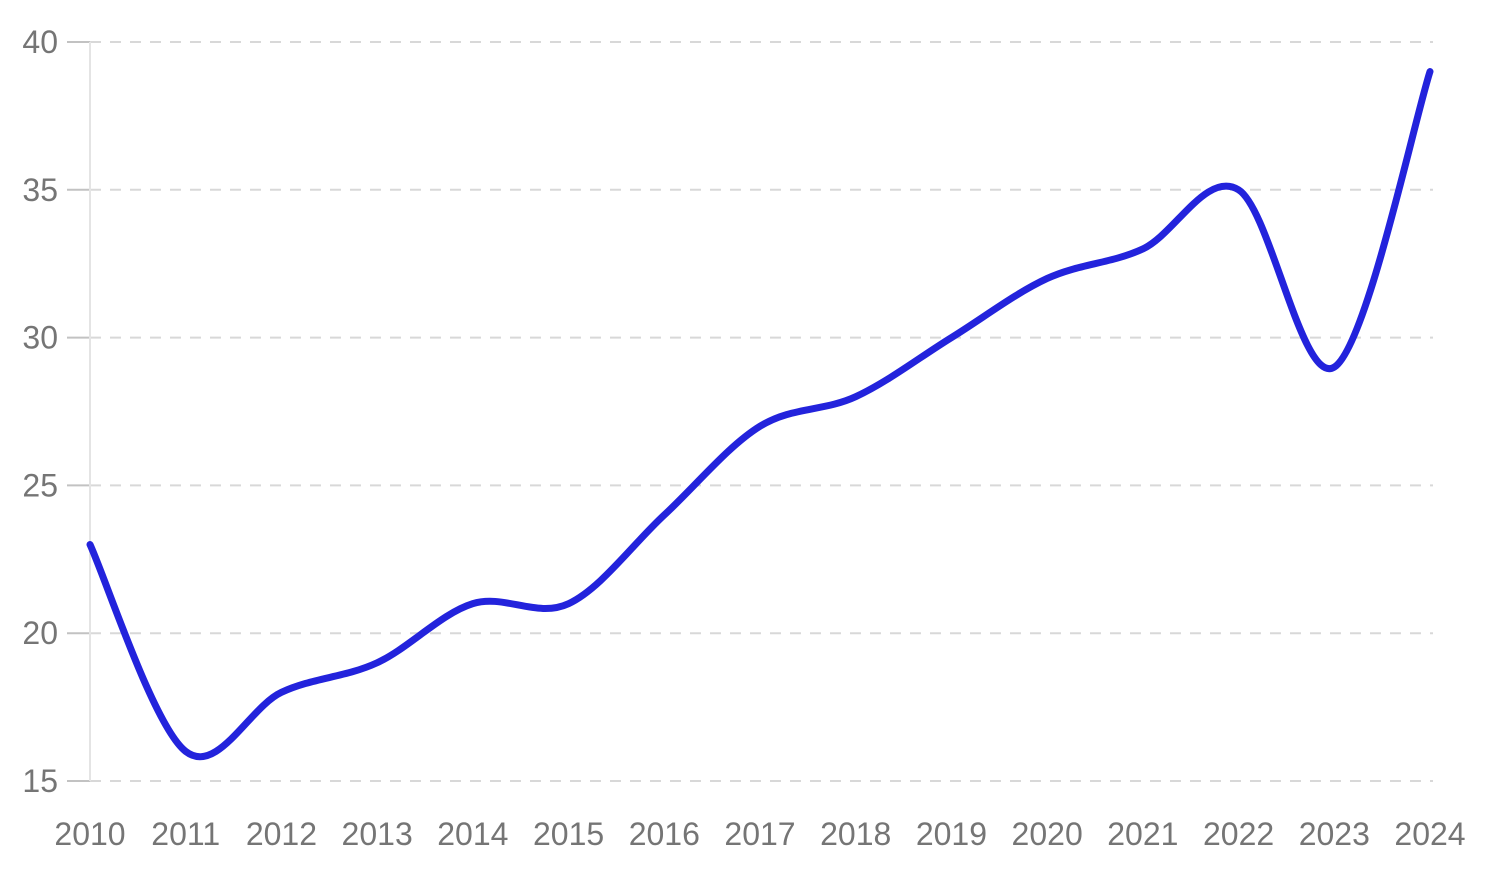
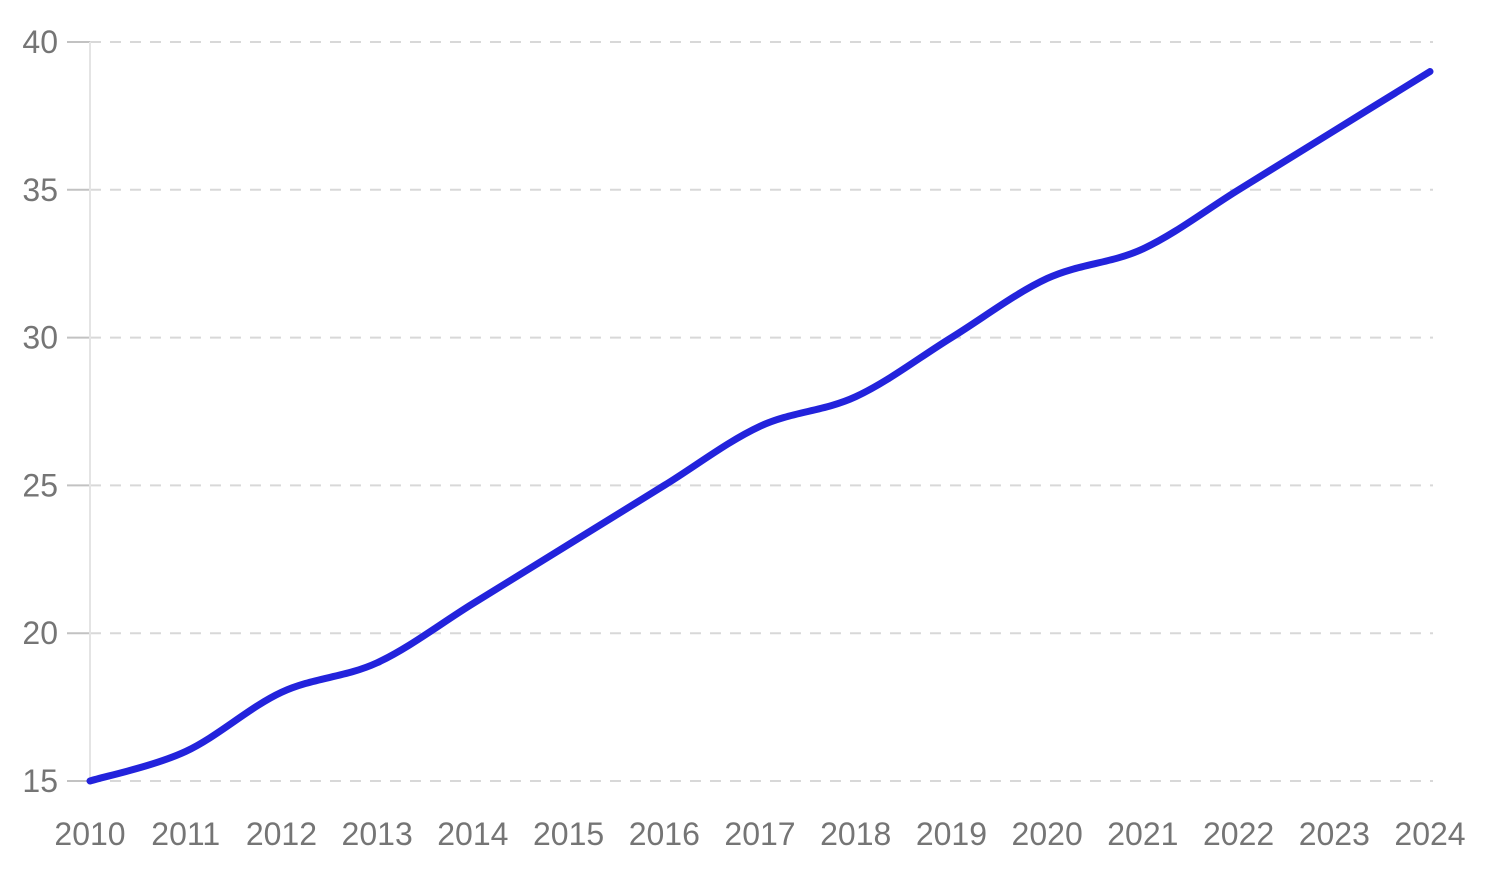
2010: 23 -> 15
2015: 21 -> 23
2016: 24 -> 25
2023: 29 -> 37
